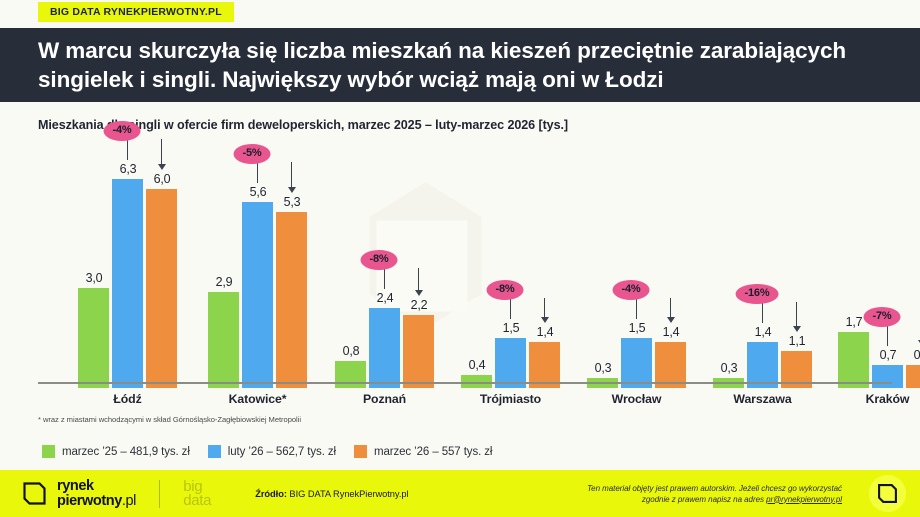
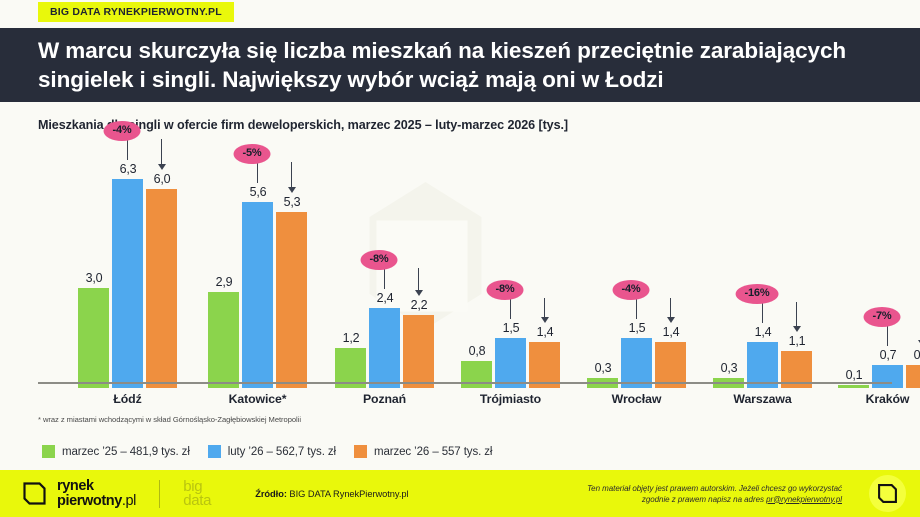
marzec ’25 – 481,9 tys. zł/Poznań: 0,8 -> 1,2
marzec ’25 – 481,9 tys. zł/Trójmiasto: 0,4 -> 0,8
marzec ’25 – 481,9 tys. zł/Kraków: 1,7 -> 0,1
